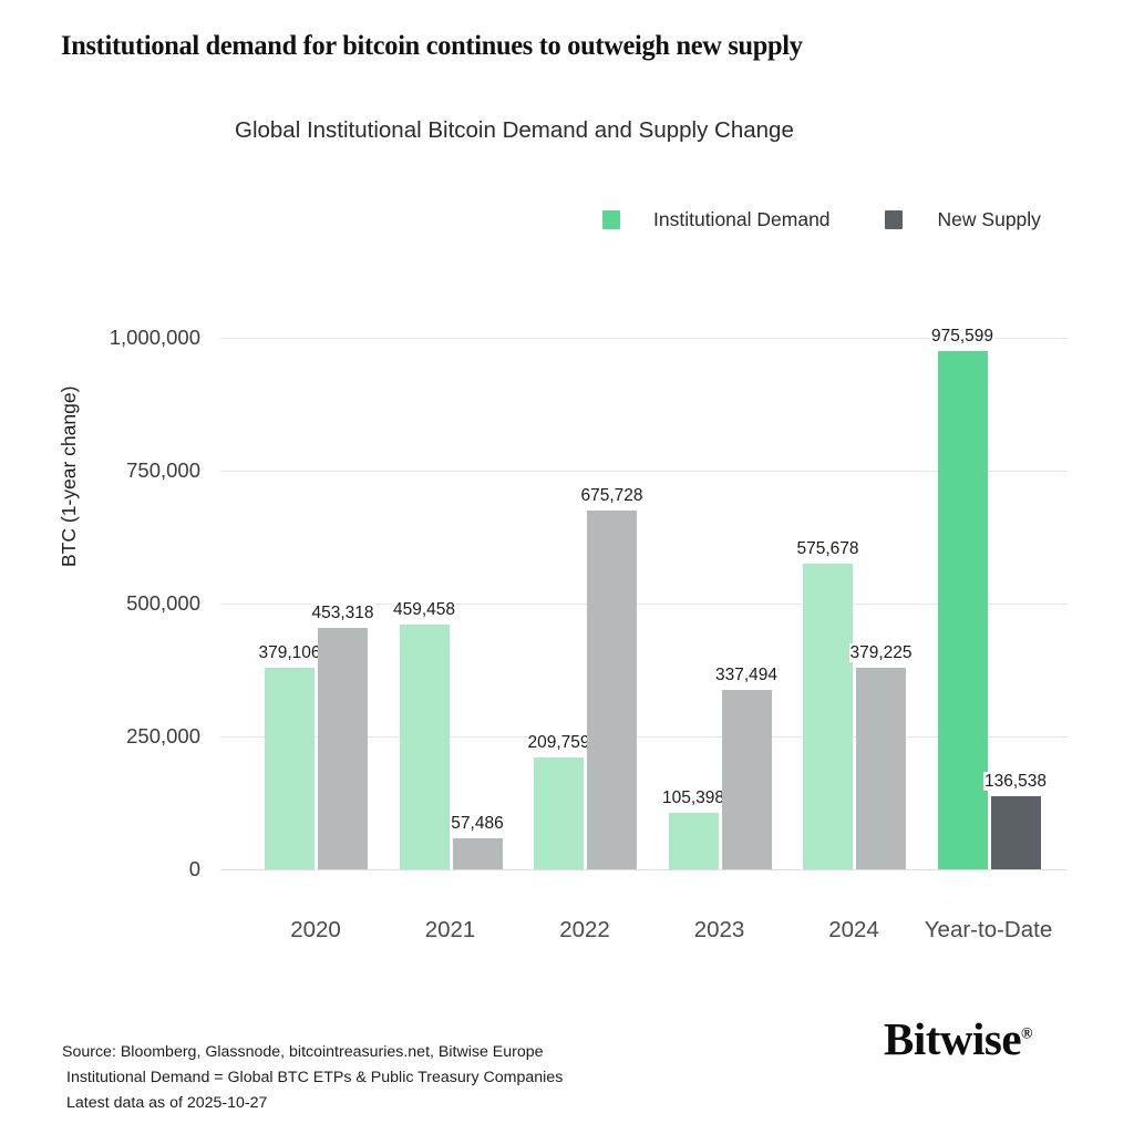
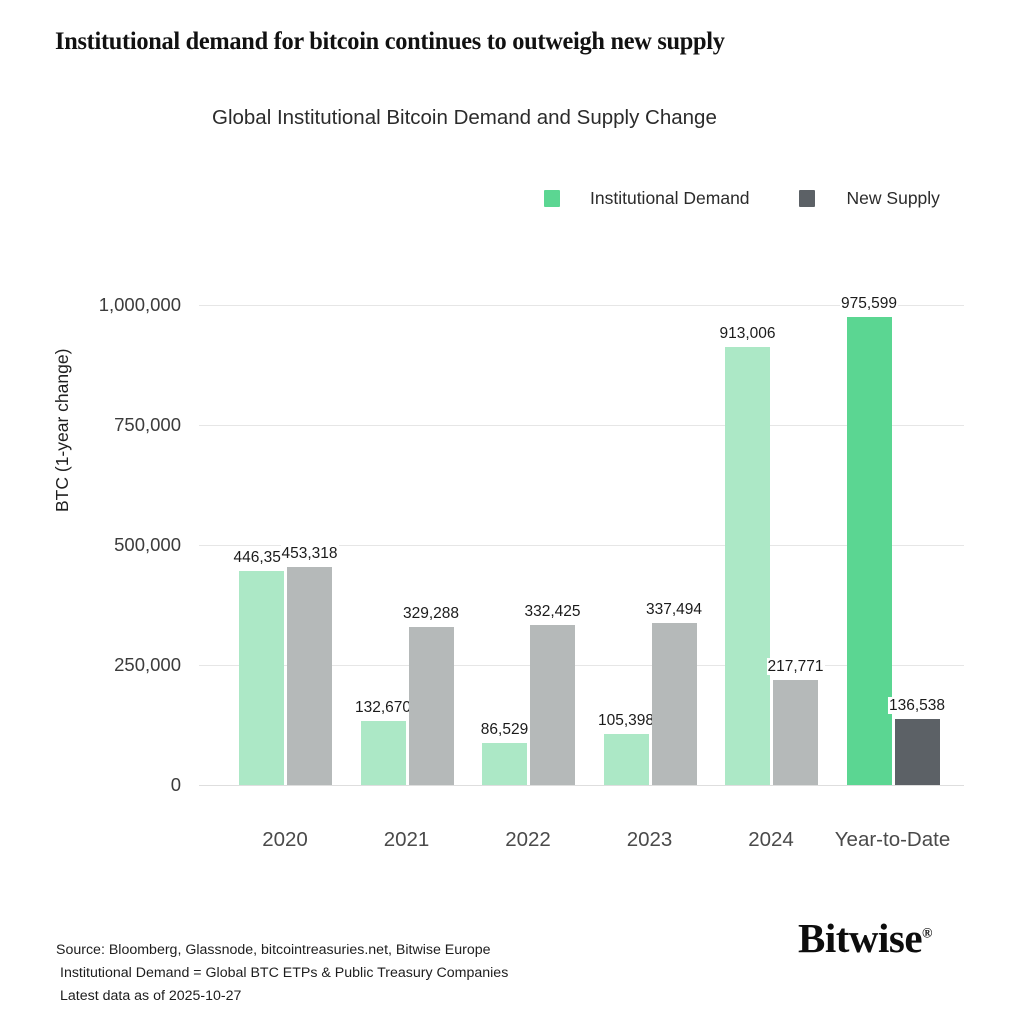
Institutional Demand/2020: 379,106 -> 446,350
Institutional Demand/2021: 459,458 -> 132,670
New Supply/2021: 57,486 -> 329,288
Institutional Demand/2022: 209,759 -> 86,529
New Supply/2022: 675,728 -> 332,425
Institutional Demand/2024: 575,678 -> 913,006
New Supply/2024: 379,225 -> 217,771
